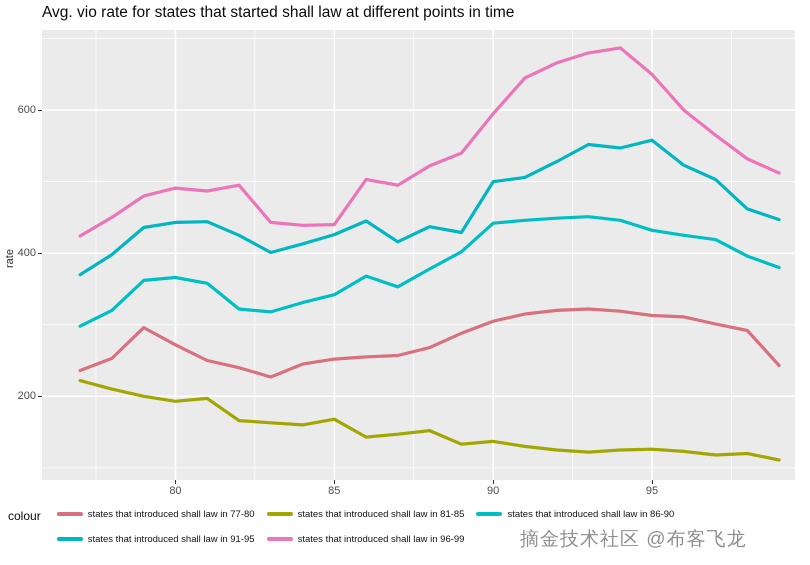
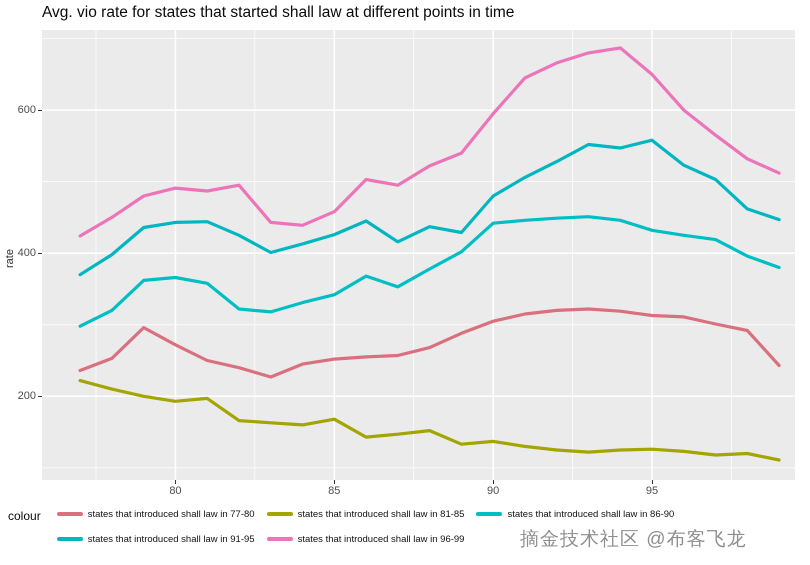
states that introduced shall law in 96-99/85: 440 -> 460
states that introduced shall law in 91-95/90: 500 -> 480
